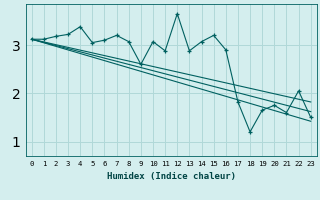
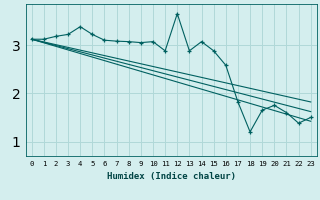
5: 3.05 -> 3.22
7: 3.20 -> 3.08
9: 2.60 -> 3.05
15: 3.20 -> 2.88
16: 2.90 -> 2.58
22: 2.05 -> 1.38
